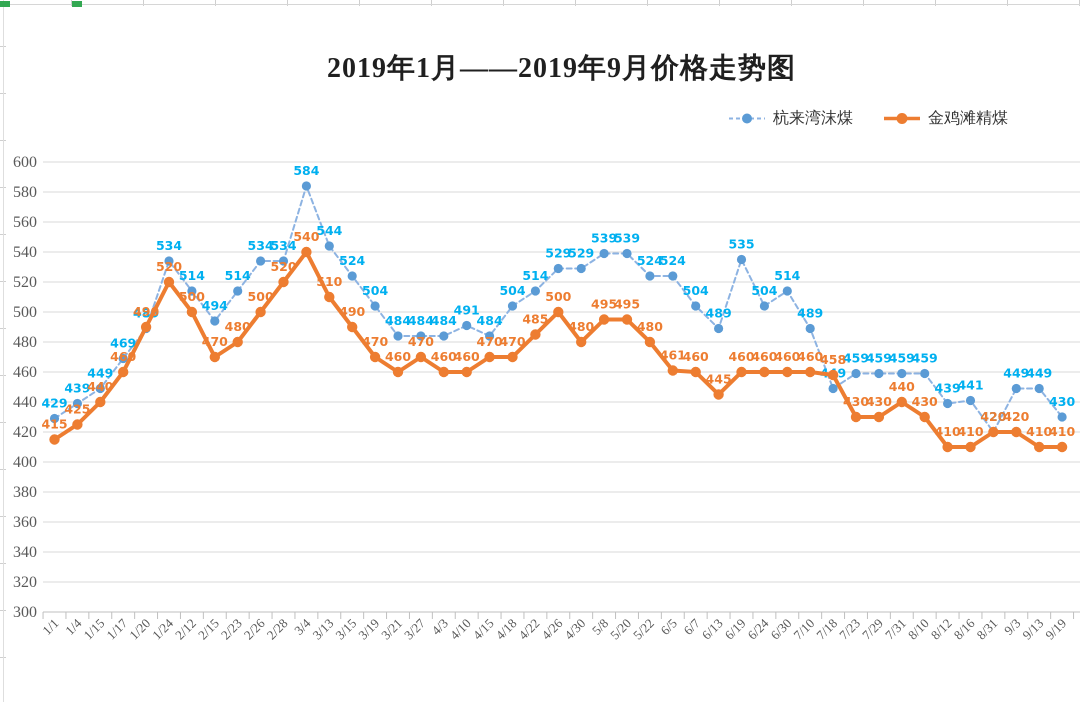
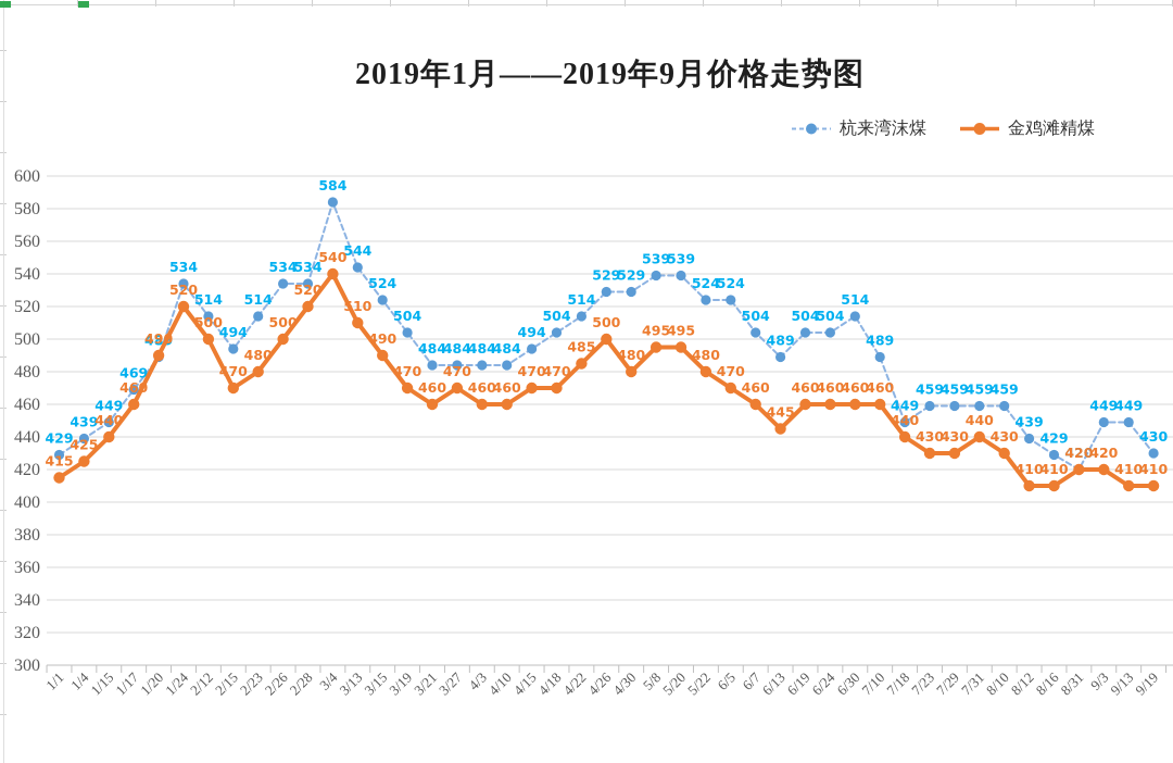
杭来湾沫煤/4/10: 491 -> 484
杭来湾沫煤/4/15: 484 -> 494
金鸡滩精煤/6/5: 461 -> 470
杭来湾沫煤/6/19: 535 -> 504
金鸡滩精煤/7/18: 458 -> 440
杭来湾沫煤/8/16: 441 -> 429
